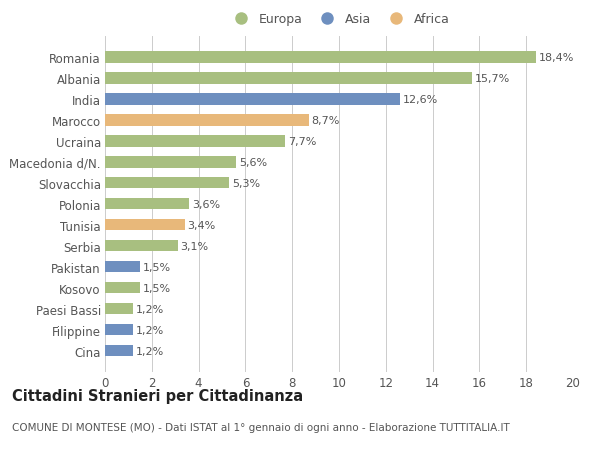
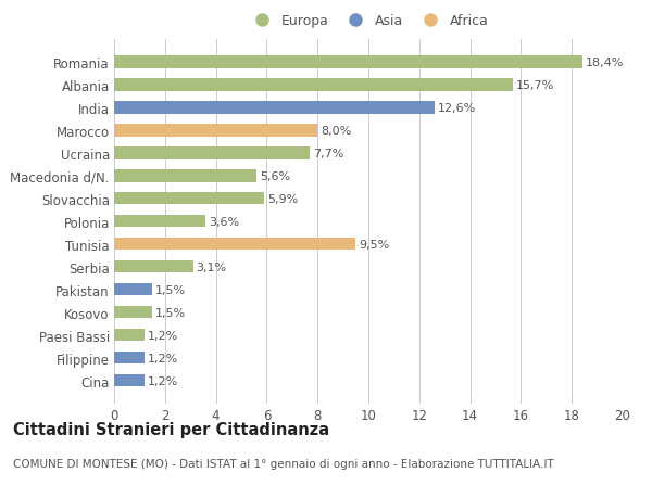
Marocco: 8,7% -> 8,0%
Slovacchia: 5,3% -> 5,9%
Tunisia: 3,4% -> 9,5%
